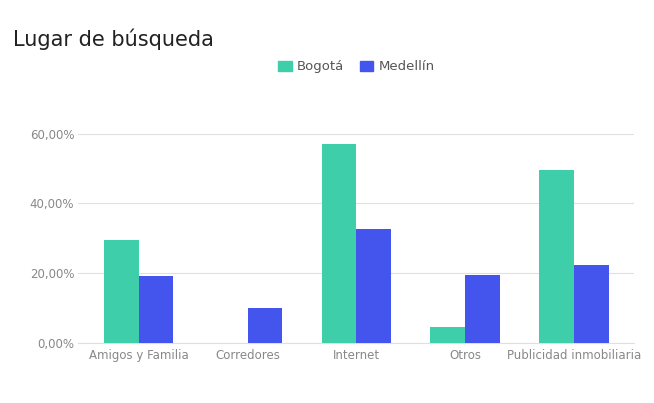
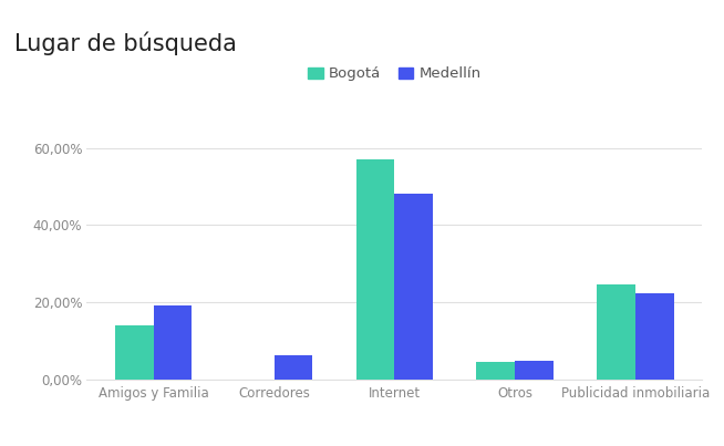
Bogotá/Amigos y Familia: 29,5% -> 14,0%
Medellín/Corredores: 10,0% -> 6,2%
Medellín/Internet: 32,5% -> 48,0%
Medellín/Otros: 19,5% -> 4,8%
Bogotá/Publicidad inmobiliaria: 49,5% -> 24,5%
